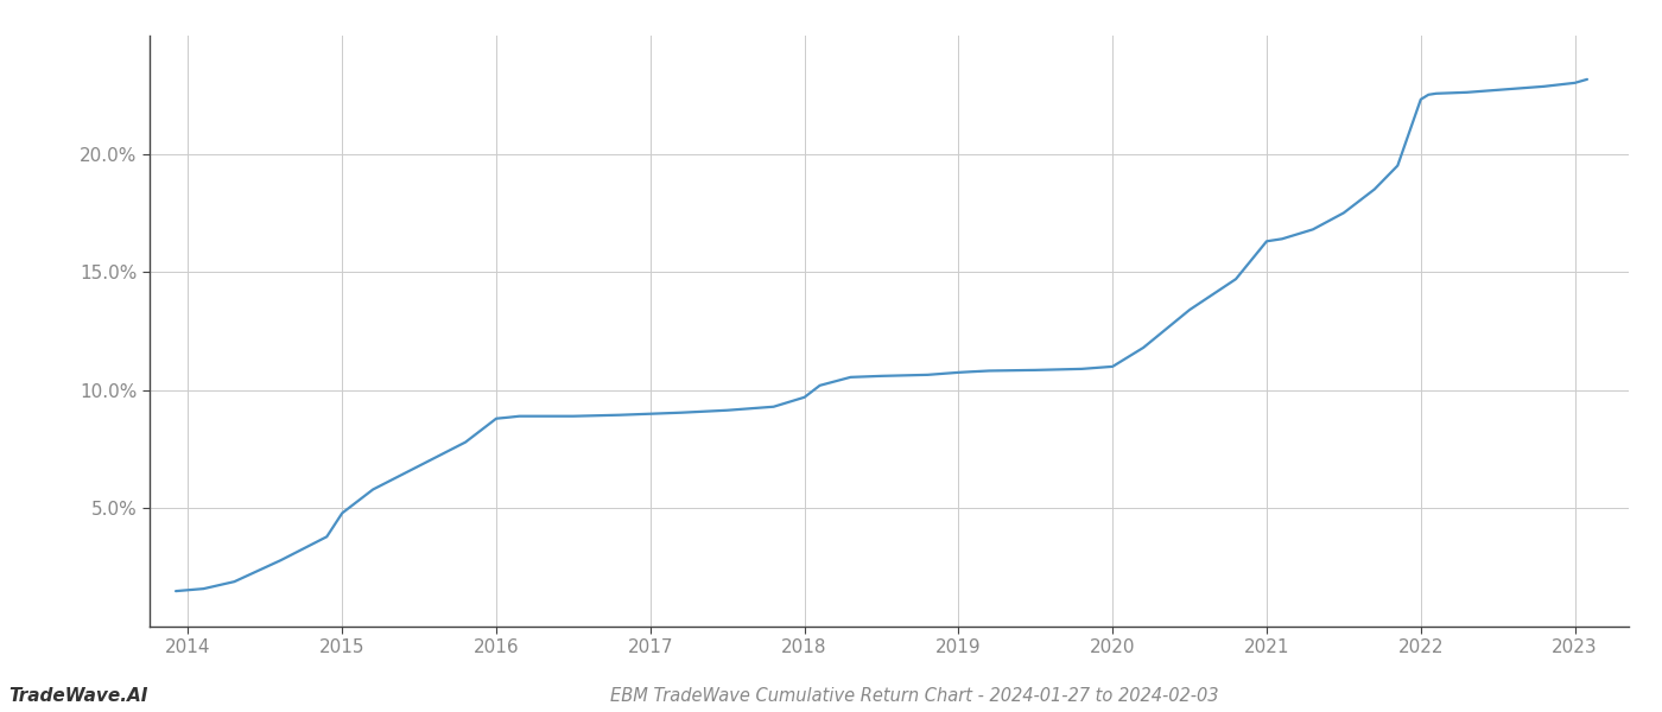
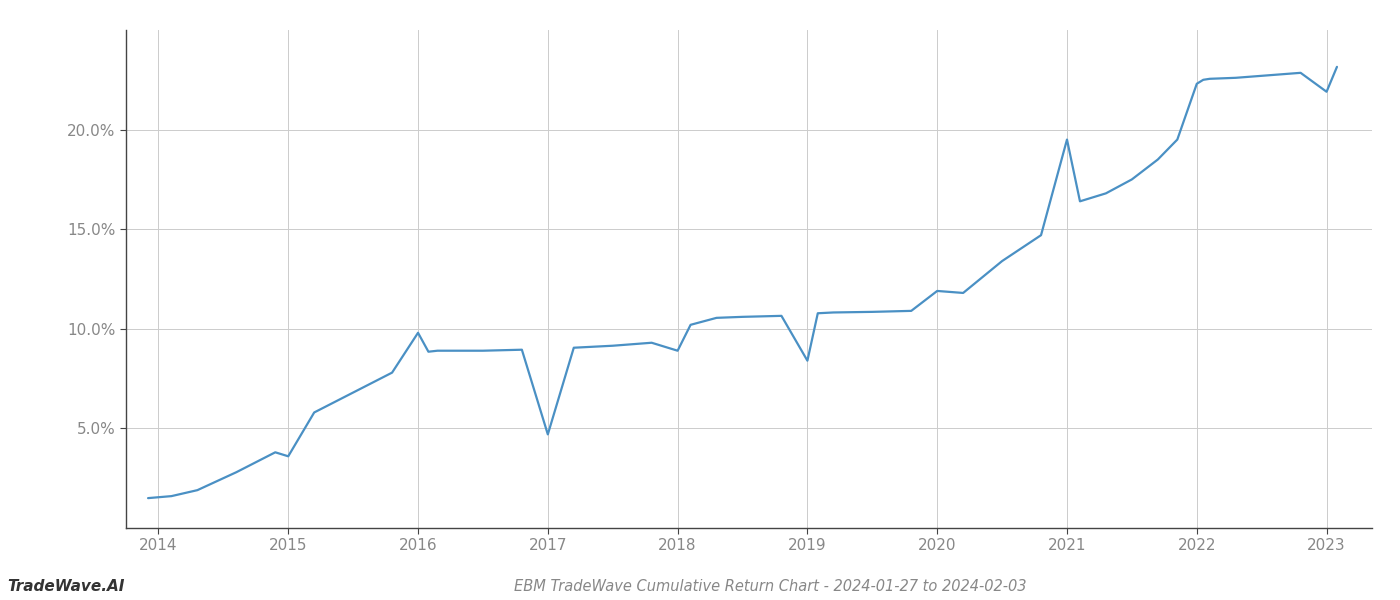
2015: 4.8% -> 3.6%
2016: 8.8% -> 9.8%
2017: 9.0% -> 4.7%
2018: 9.7% -> 8.9%
2019: 10.8% -> 8.4%
2020: 11.0% -> 11.9%
2021: 16.3% -> 19.5%
2023: 23.0% -> 21.9%
